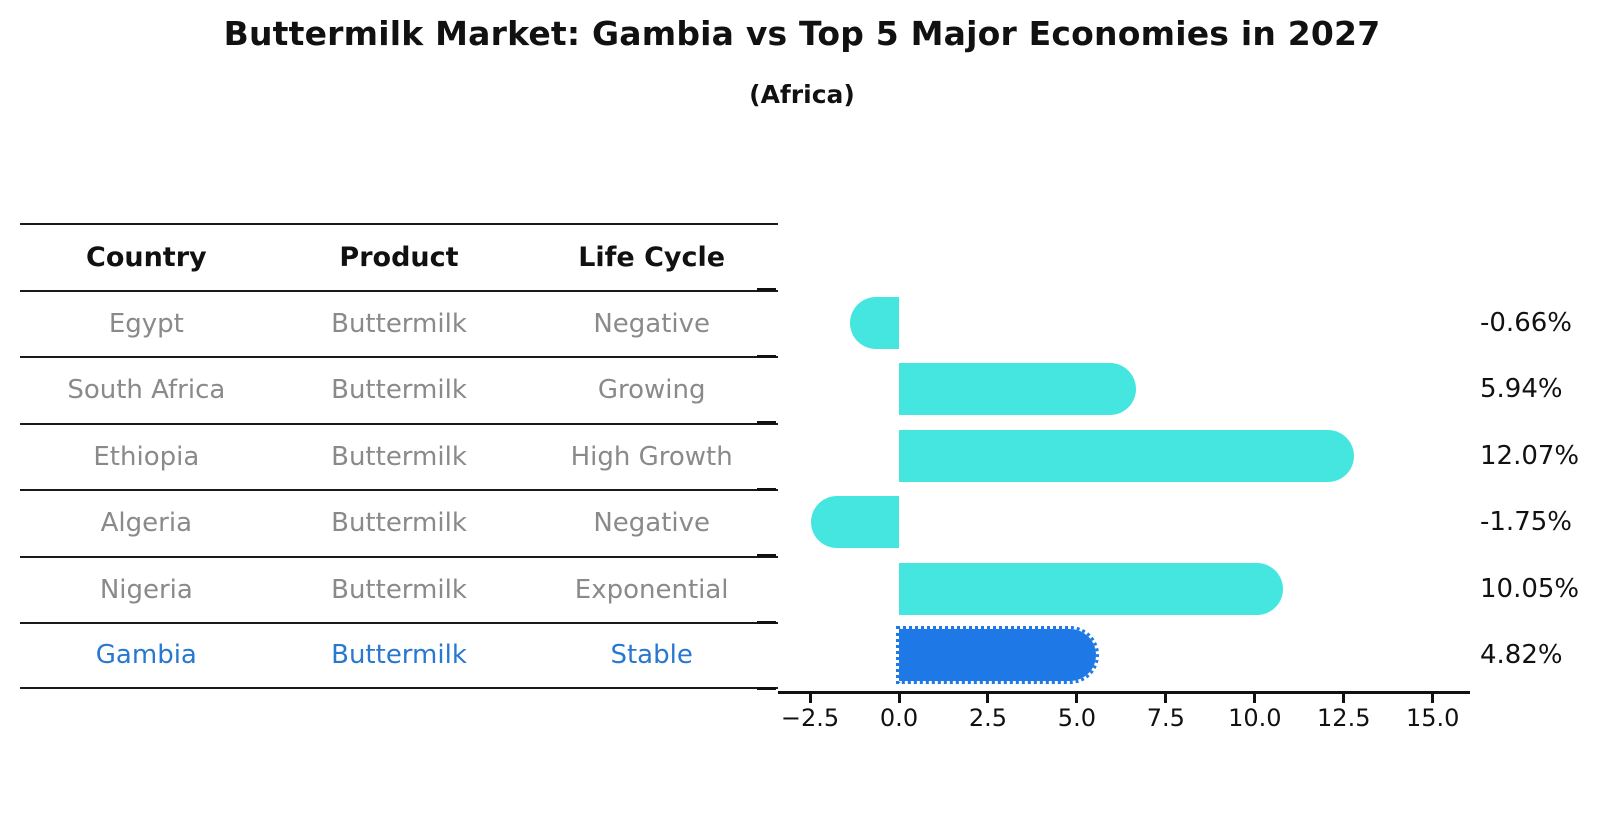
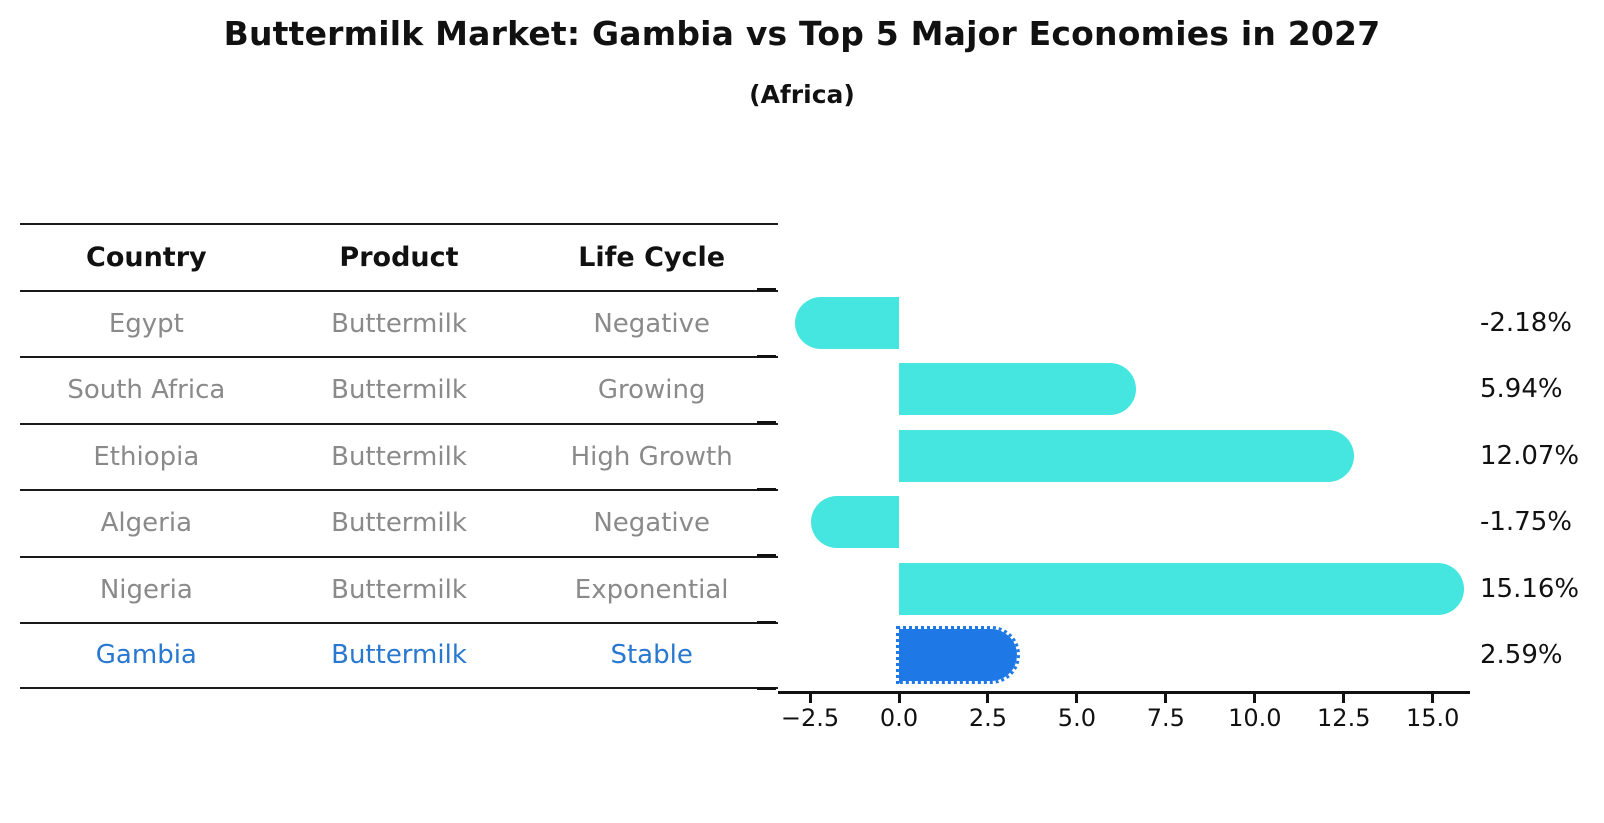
Egypt: -0.66% -> -2.18%
Nigeria: 10.05% -> 15.16%
Gambia: 4.82% -> 2.59%
